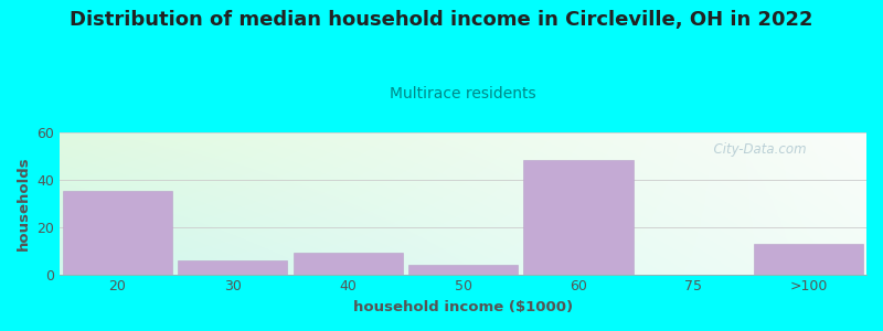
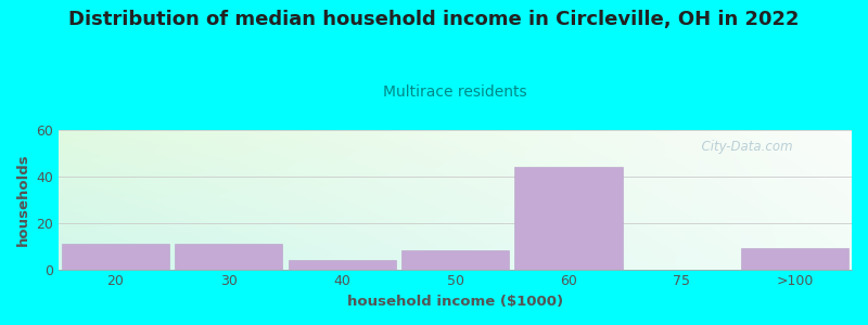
20: 35 -> 11
30: 6 -> 11
40: 9 -> 4
50: 4 -> 8
60: 48 -> 44
>100: 13 -> 9
